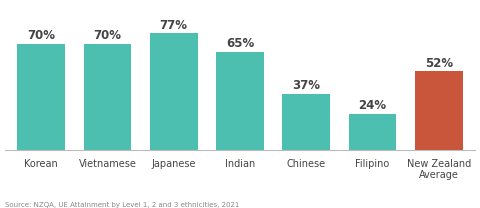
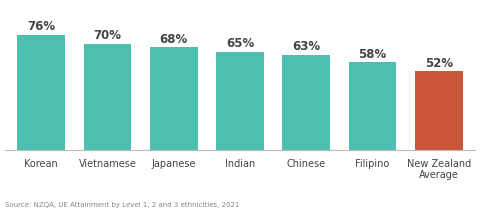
Korean: 70% -> 76%
Japanese: 77% -> 68%
Chinese: 37% -> 63%
Filipino: 24% -> 58%
